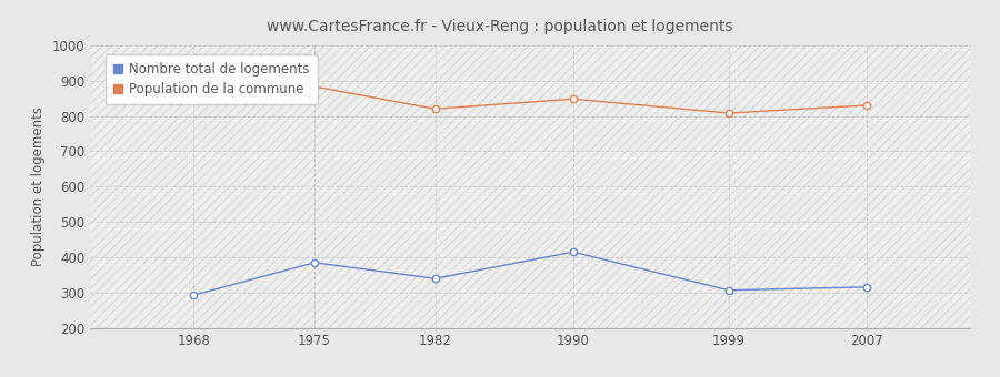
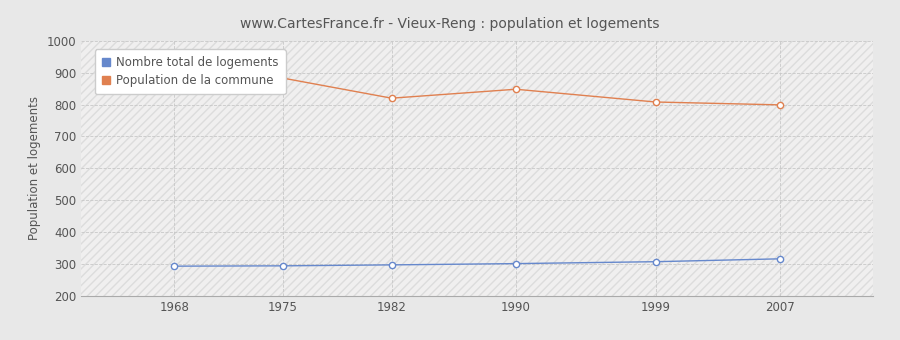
Nombre total de logements/1975: 385 -> 294
Nombre total de logements/1982: 340 -> 297
Nombre total de logements/1990: 415 -> 301
Population de la commune/2007: 830 -> 799
